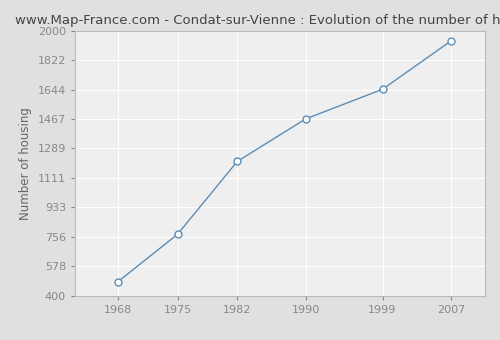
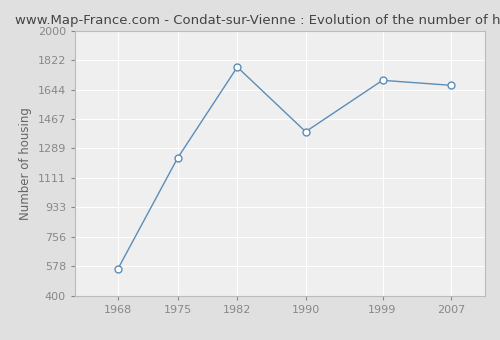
1968: 480 -> 560
1975: 770 -> 1230
1982: 1210 -> 1780
1990: 1470 -> 1390
1999: 1650 -> 1700
2007: 1940 -> 1670
